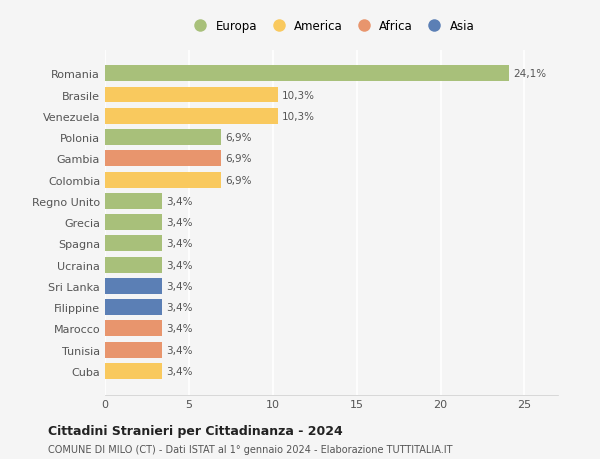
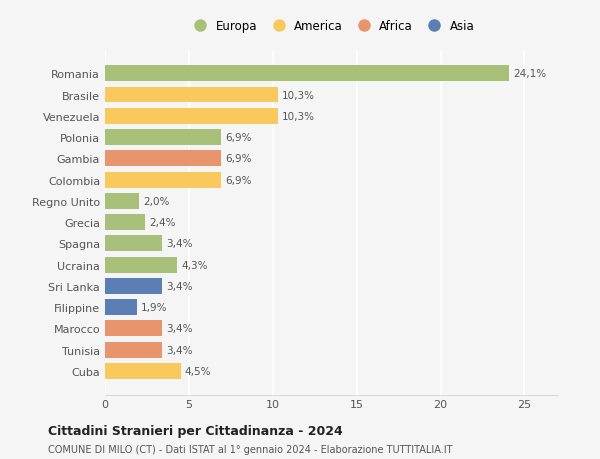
Regno Unito: 3,4% -> 2,0%
Grecia: 3,4% -> 2,4%
Ucraina: 3,4% -> 4,3%
Filippine: 3,4% -> 1,9%
Cuba: 3,4% -> 4,5%
